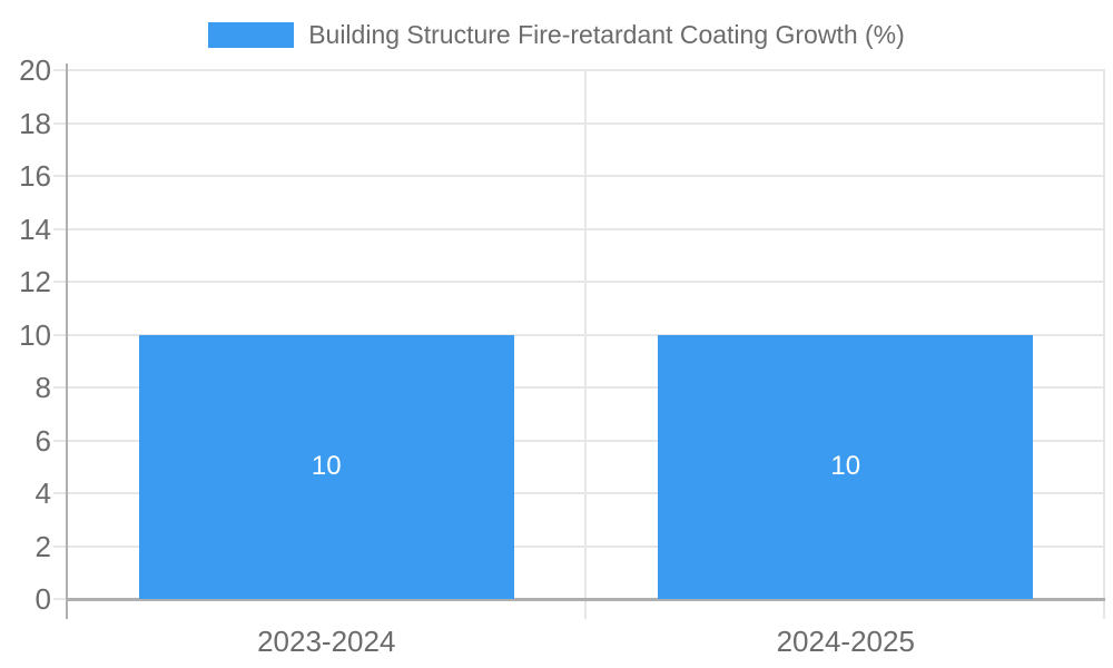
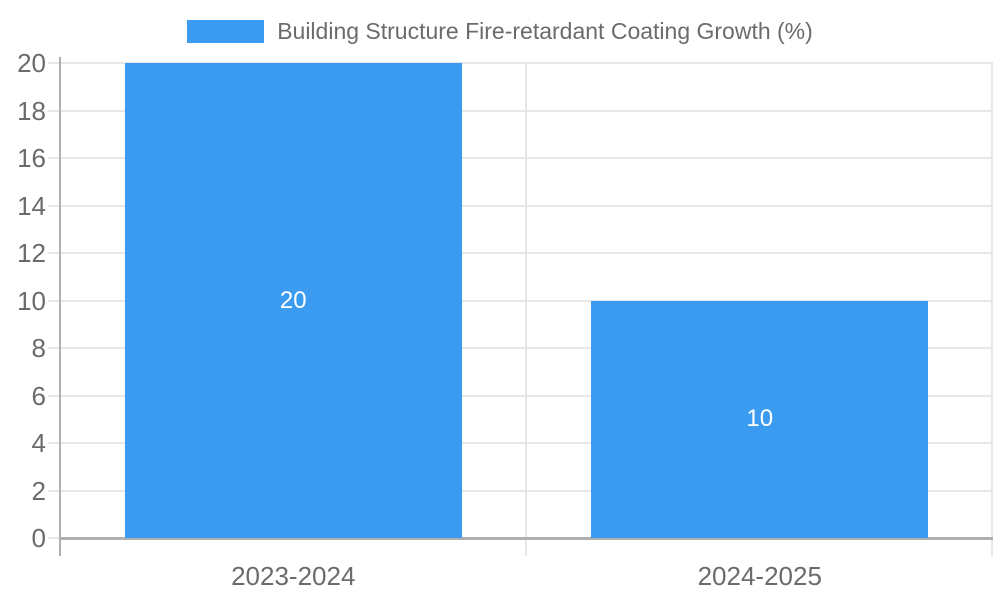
2023-2024: 10 -> 20
